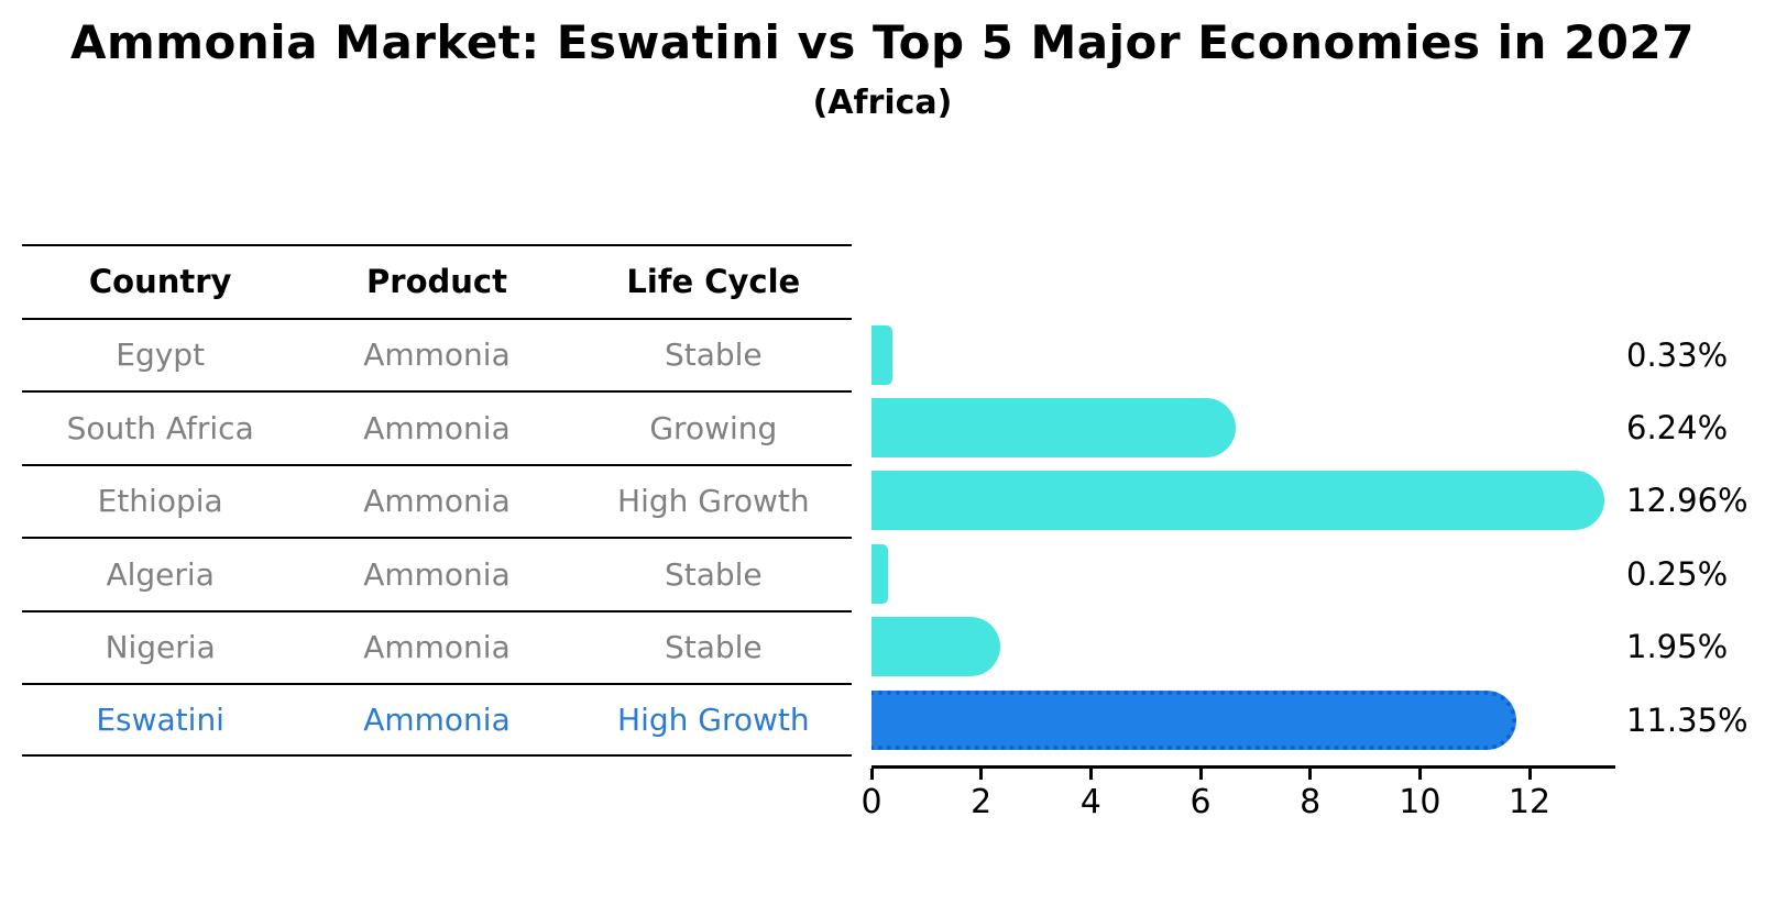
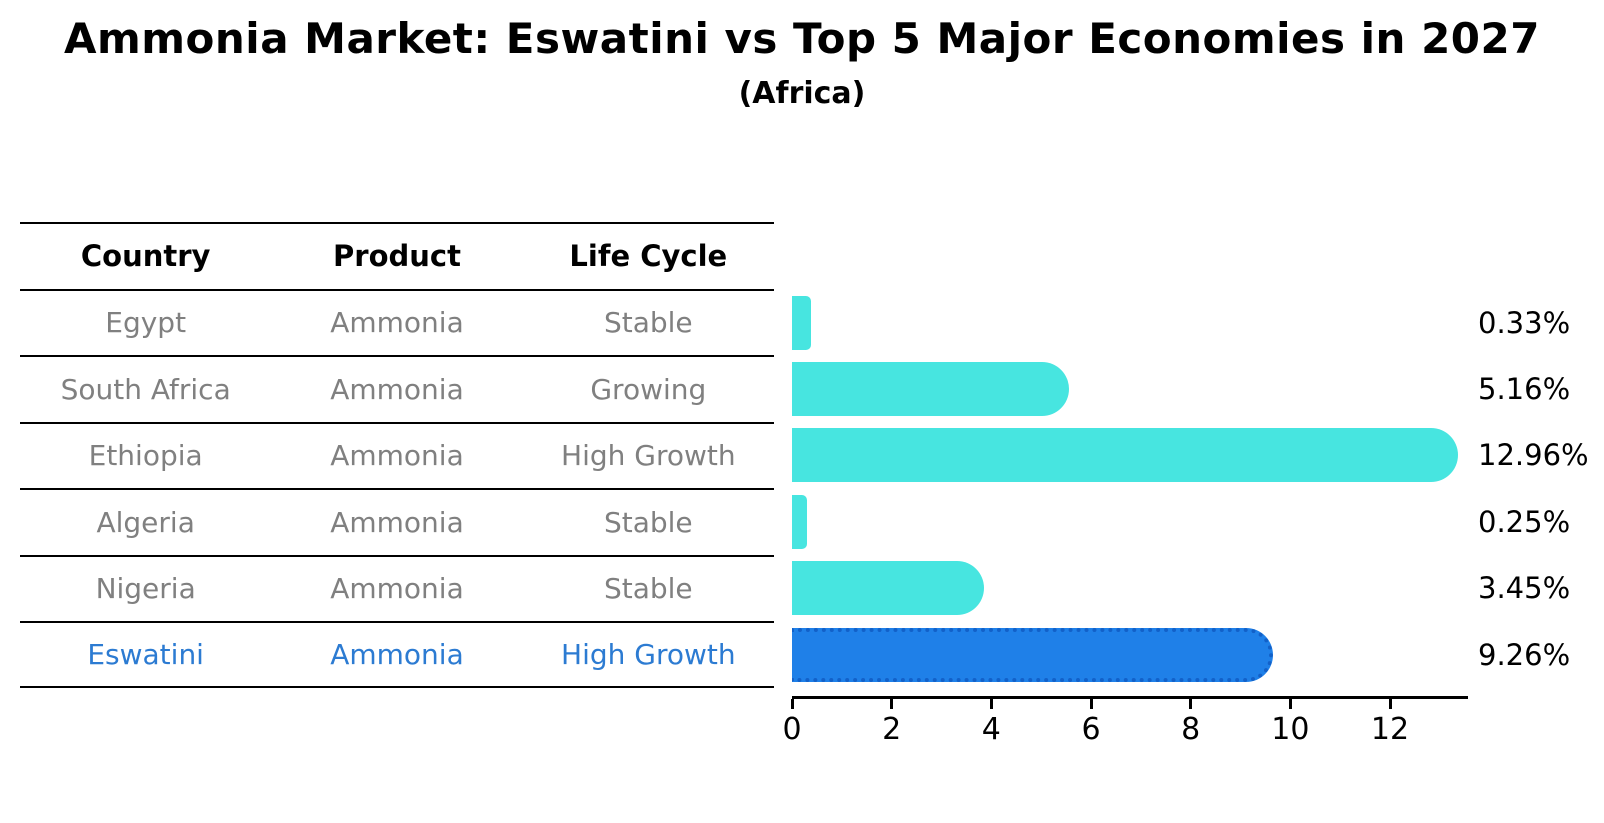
South Africa: 6.24% -> 5.16%
Nigeria: 1.95% -> 3.45%
Eswatini: 11.35% -> 9.26%
